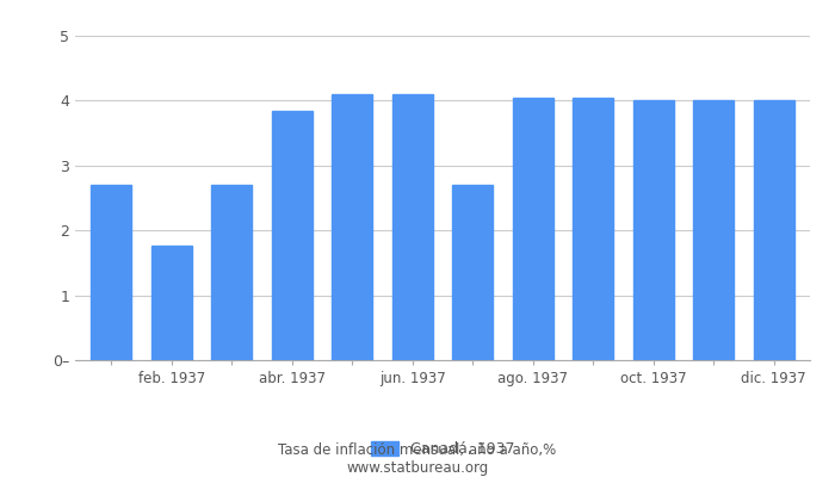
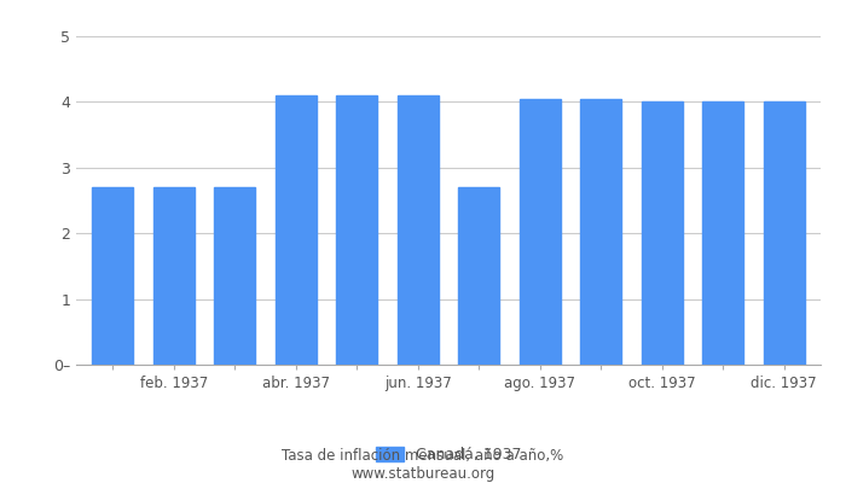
feb. 1937: 1.76 -> 2.70
abr. 1937: 3.84 -> 4.10
